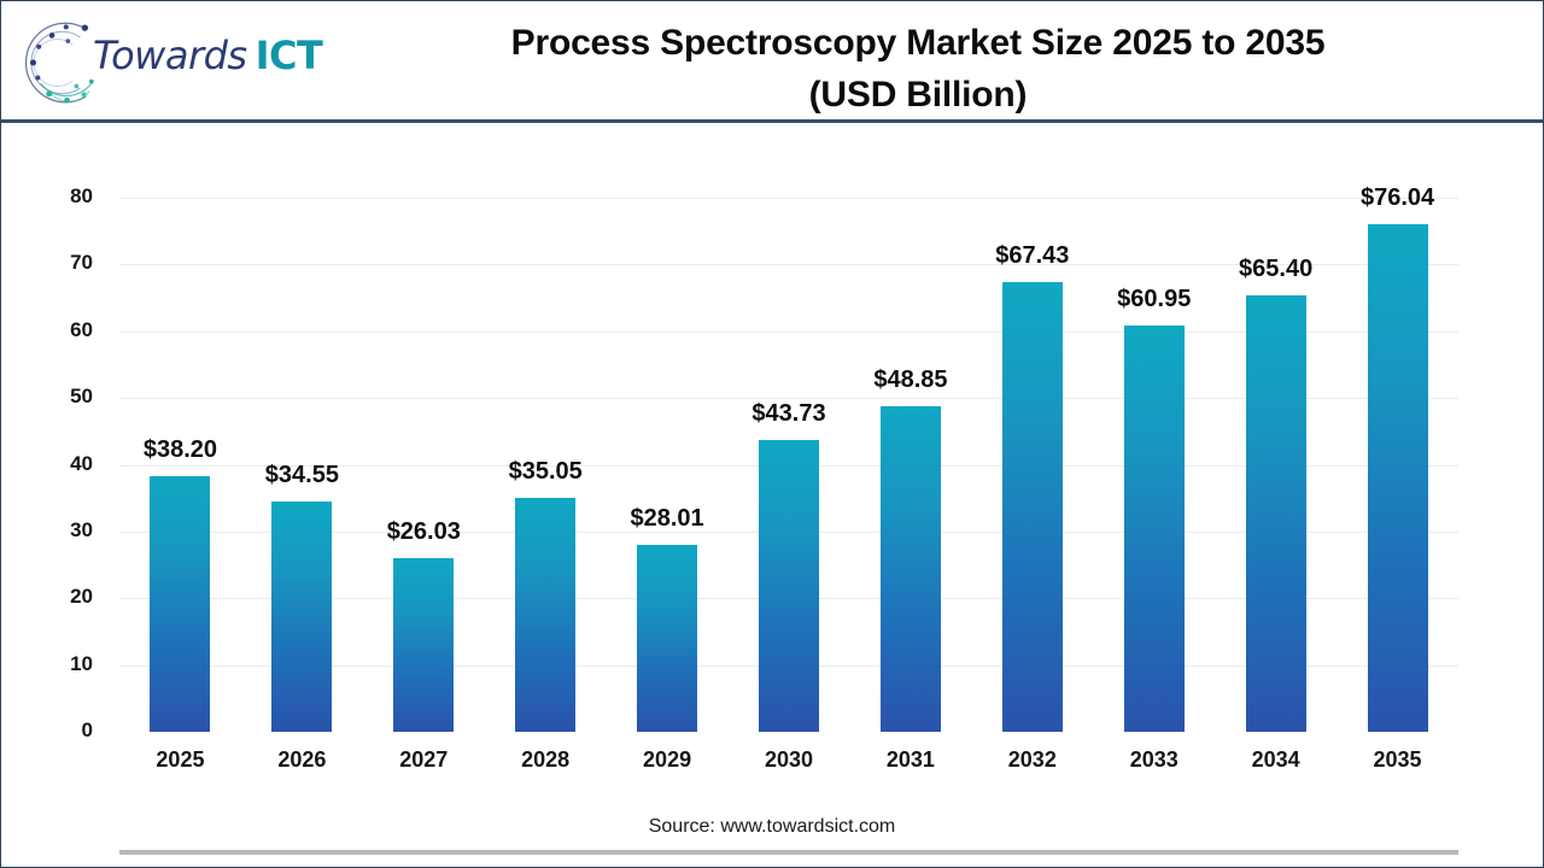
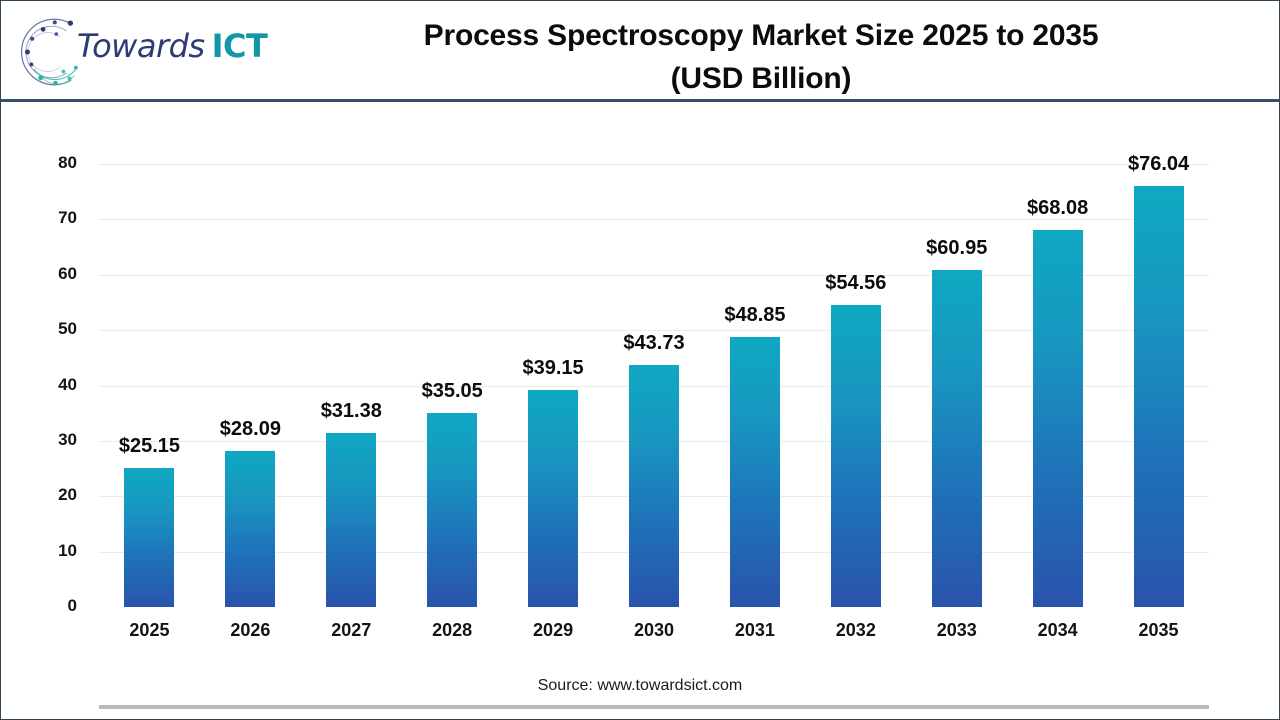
2025: $38.20 -> $25.15
2026: $34.55 -> $28.09
2027: $26.03 -> $31.38
2029: $28.01 -> $39.15
2032: $67.43 -> $54.56
2034: $65.40 -> $68.08
